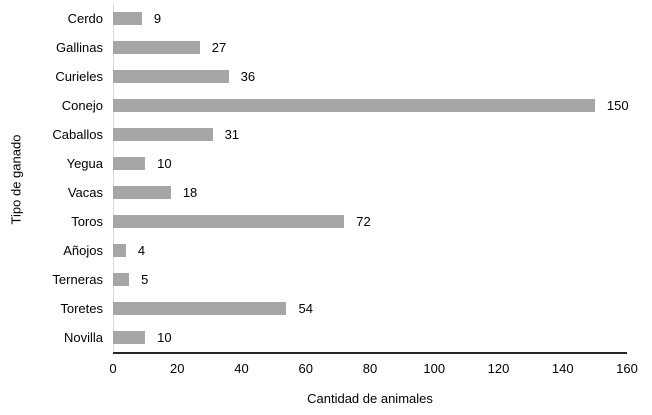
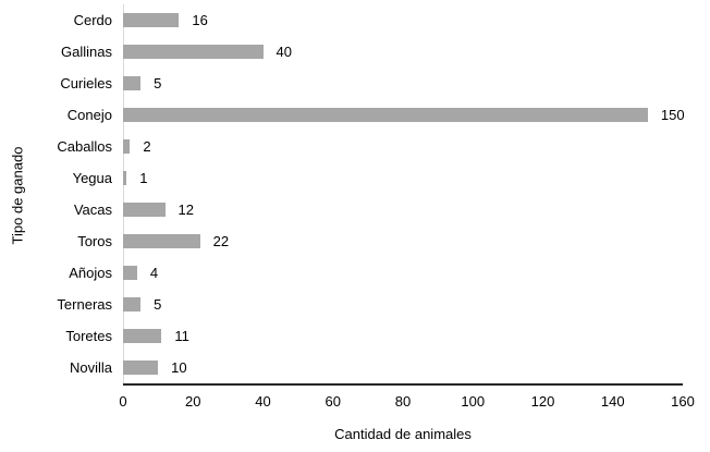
Cerdo: 9 -> 16
Gallinas: 27 -> 40
Curieles: 36 -> 5
Caballos: 31 -> 2
Yegua: 10 -> 1
Vacas: 18 -> 12
Toros: 72 -> 22
Toretes: 54 -> 11
